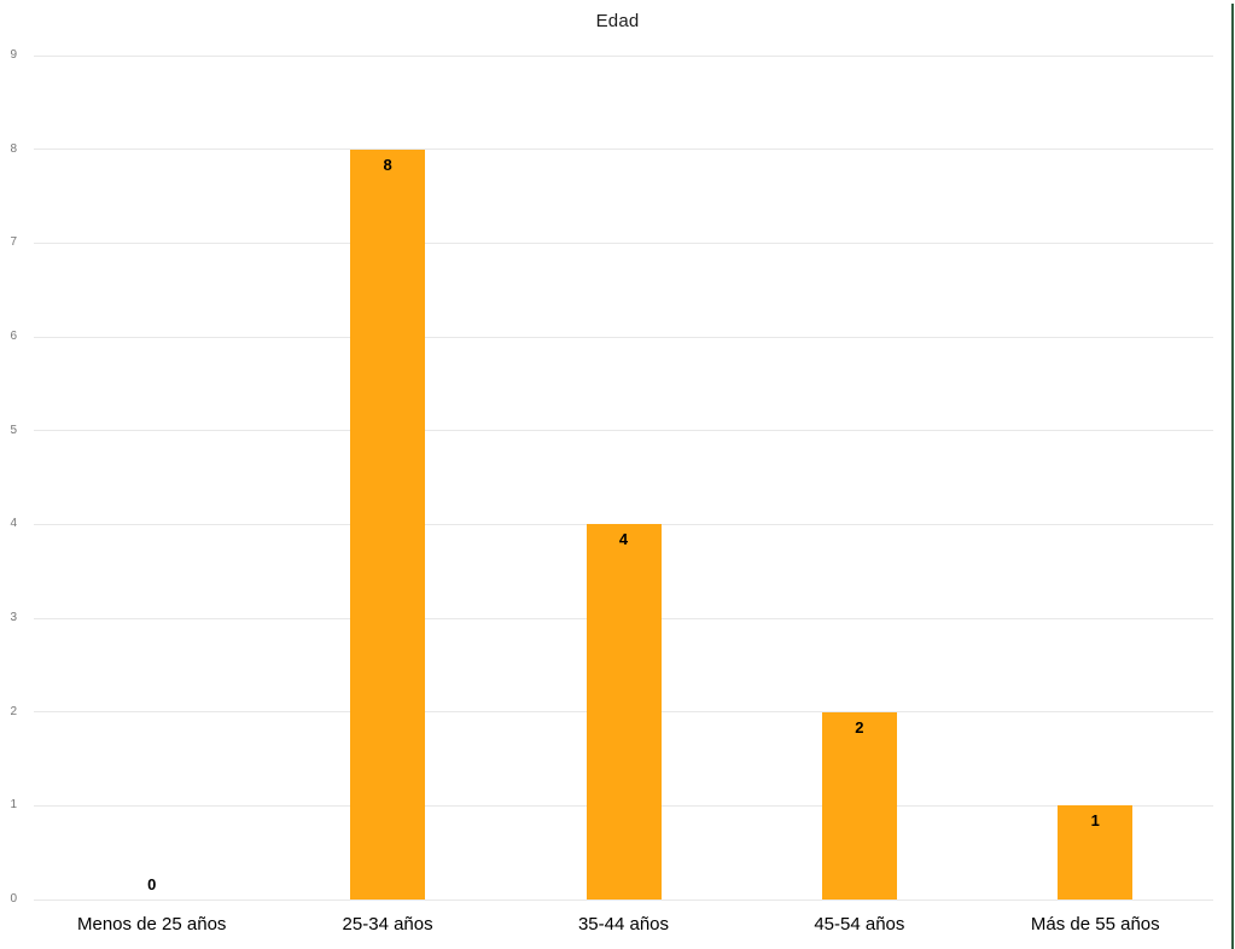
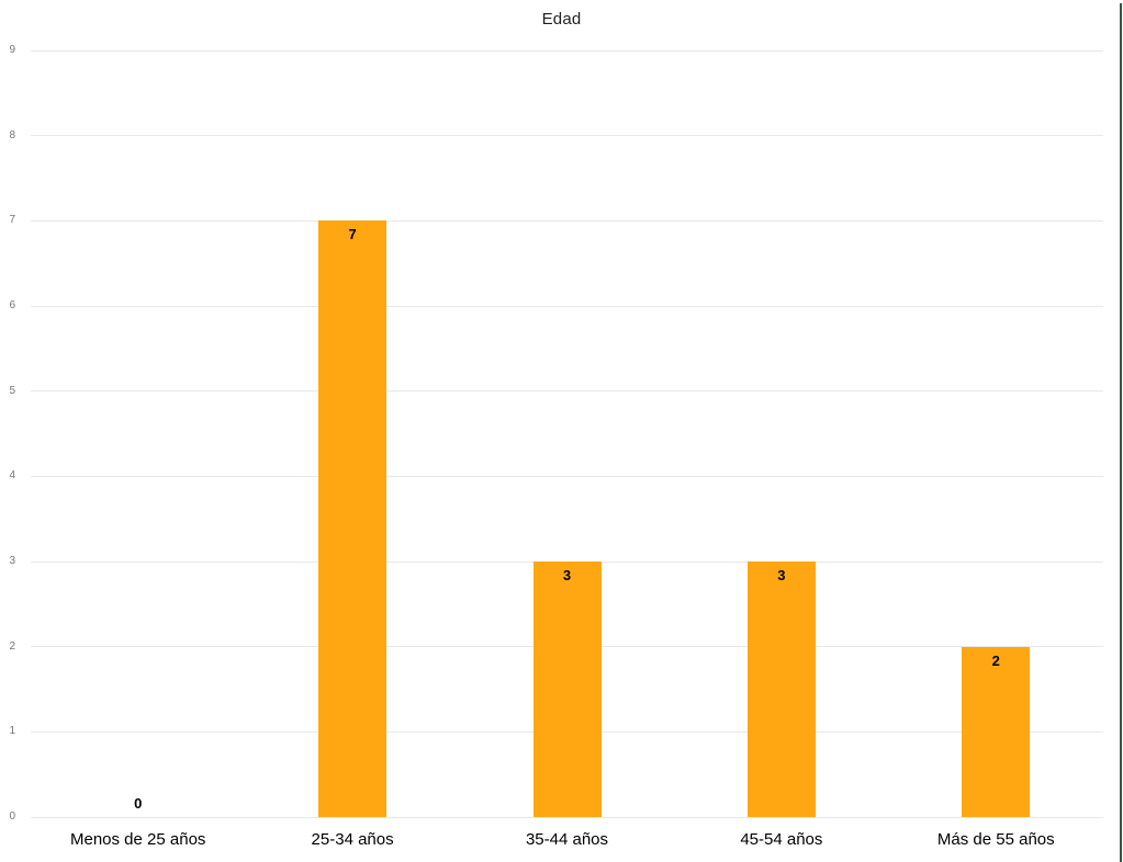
25-34 años: 8 -> 7
35-44 años: 4 -> 3
45-54 años: 2 -> 3
Más de 55 años: 1 -> 2
